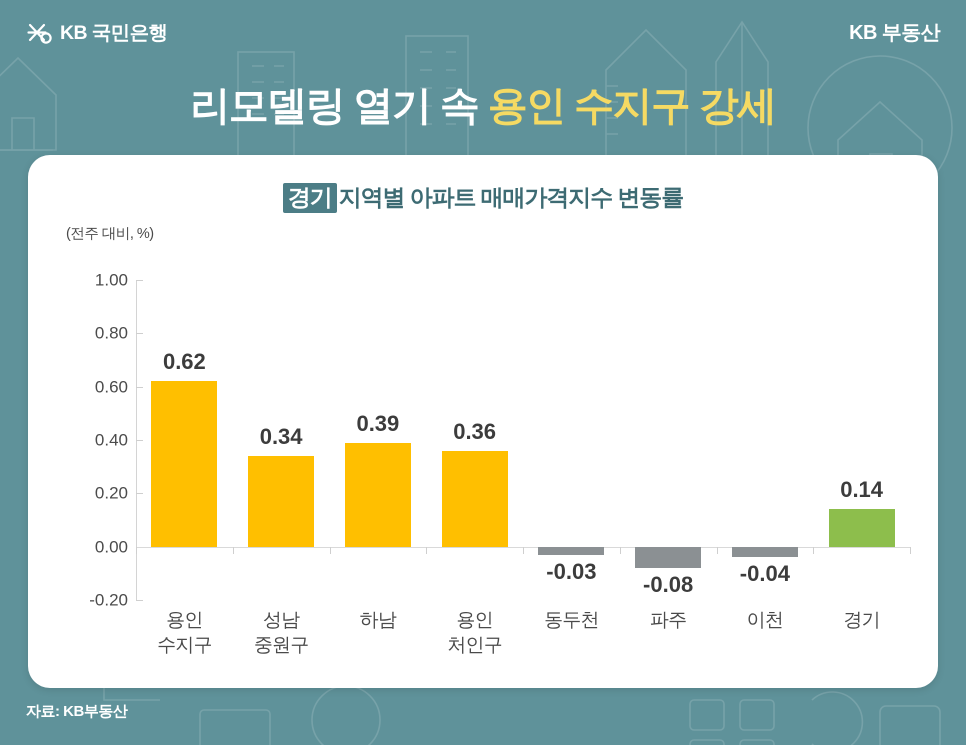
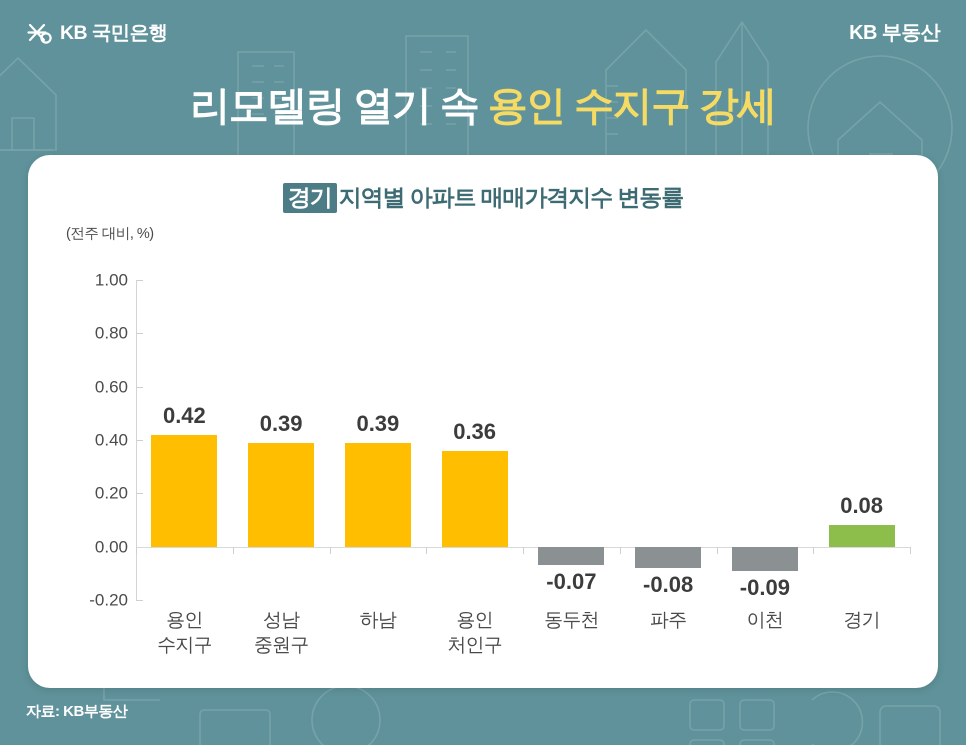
용인 수지구: 0.62 -> 0.42
성남 중원구: 0.34 -> 0.39
동두천: -0.03 -> -0.07
이천: -0.04 -> -0.09
경기: 0.14 -> 0.08
